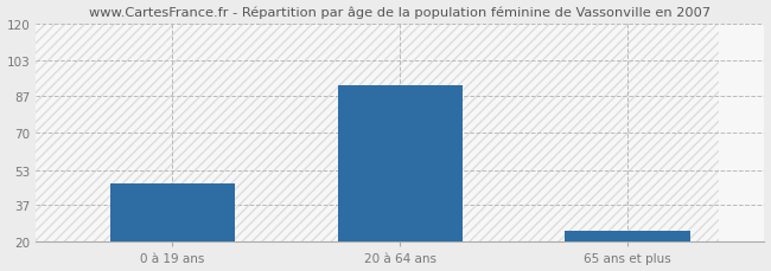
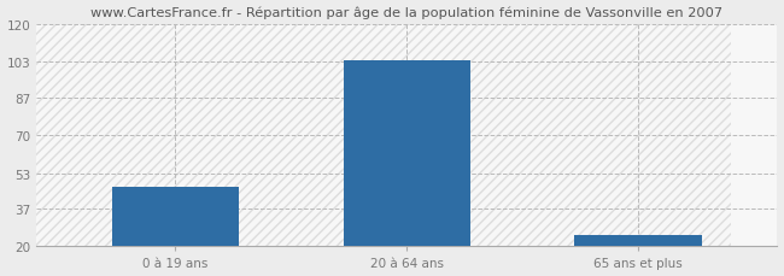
20 à 64 ans: 92 -> 104
